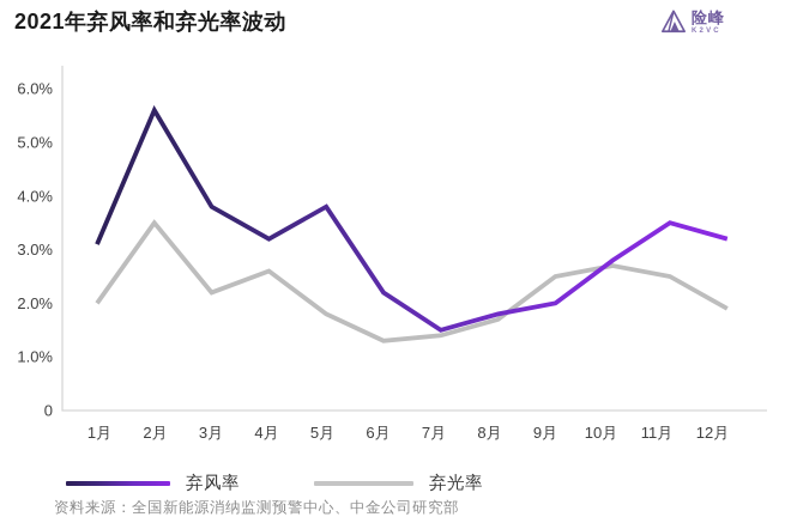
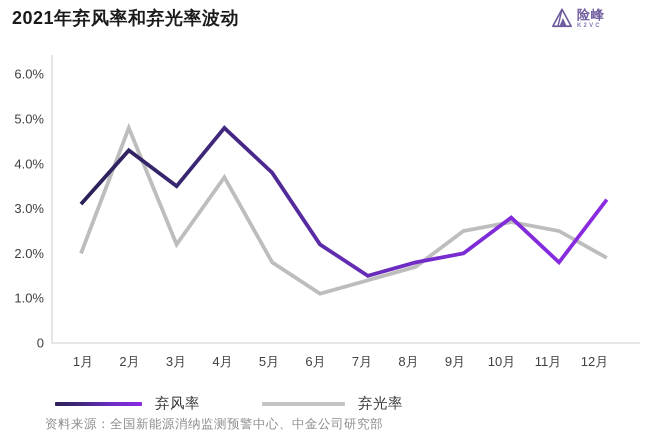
弃风率/2月: 5.6% -> 4.3%
弃光率/2月: 3.5% -> 4.8%
弃风率/3月: 3.8% -> 3.5%
弃风率/4月: 3.2% -> 4.8%
弃光率/4月: 2.6% -> 3.7%
弃光率/6月: 1.3% -> 1.1%
弃风率/11月: 3.5% -> 1.8%
